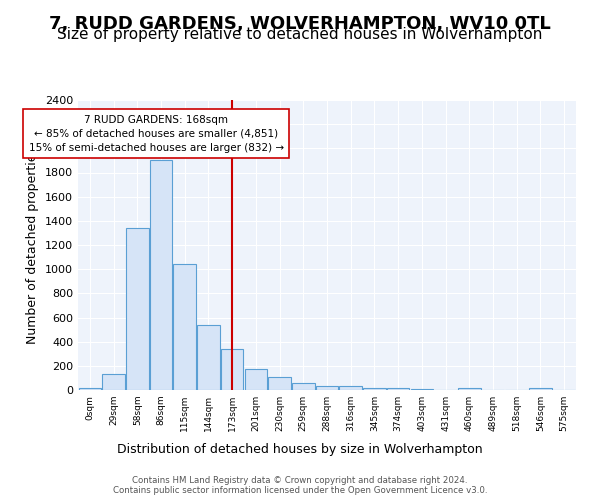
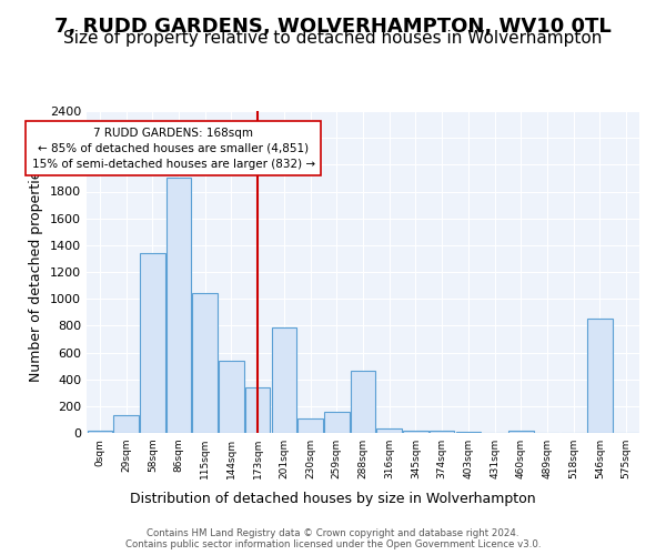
201sqm: 170 -> 790
259sqm: 60 -> 160
288sqm: 40 -> 460
546sqm: 20 -> 850
